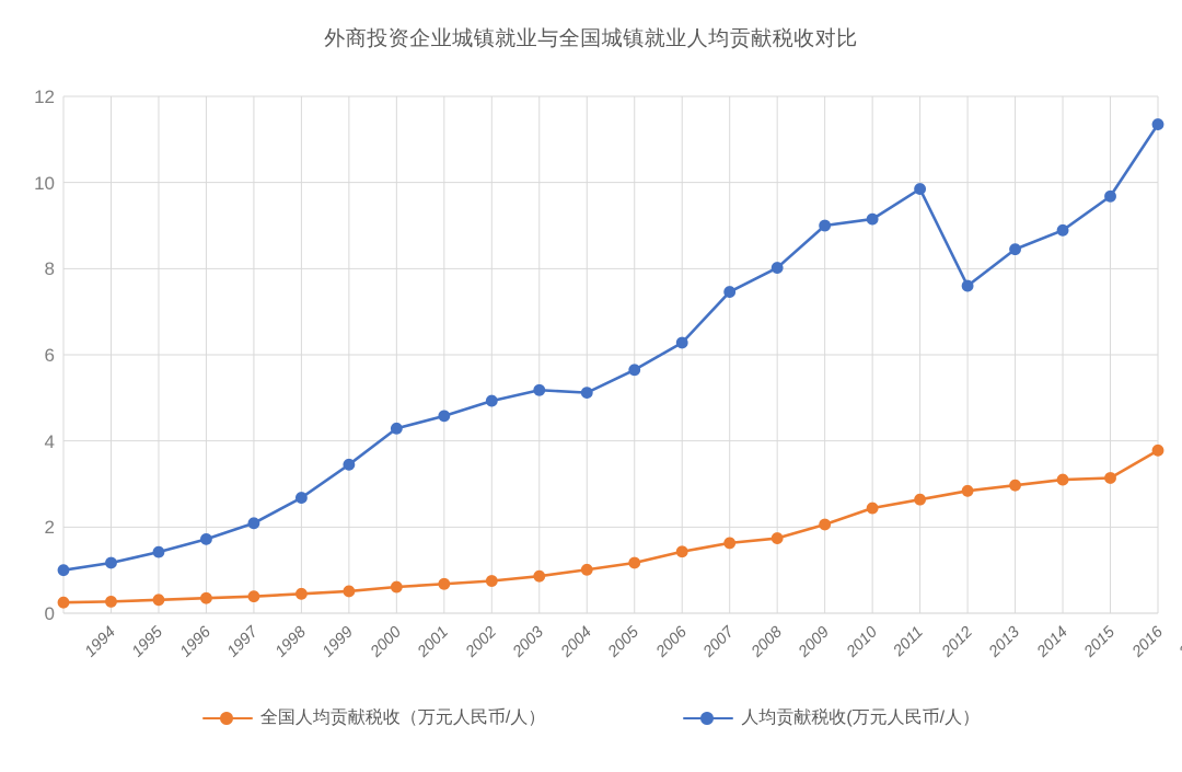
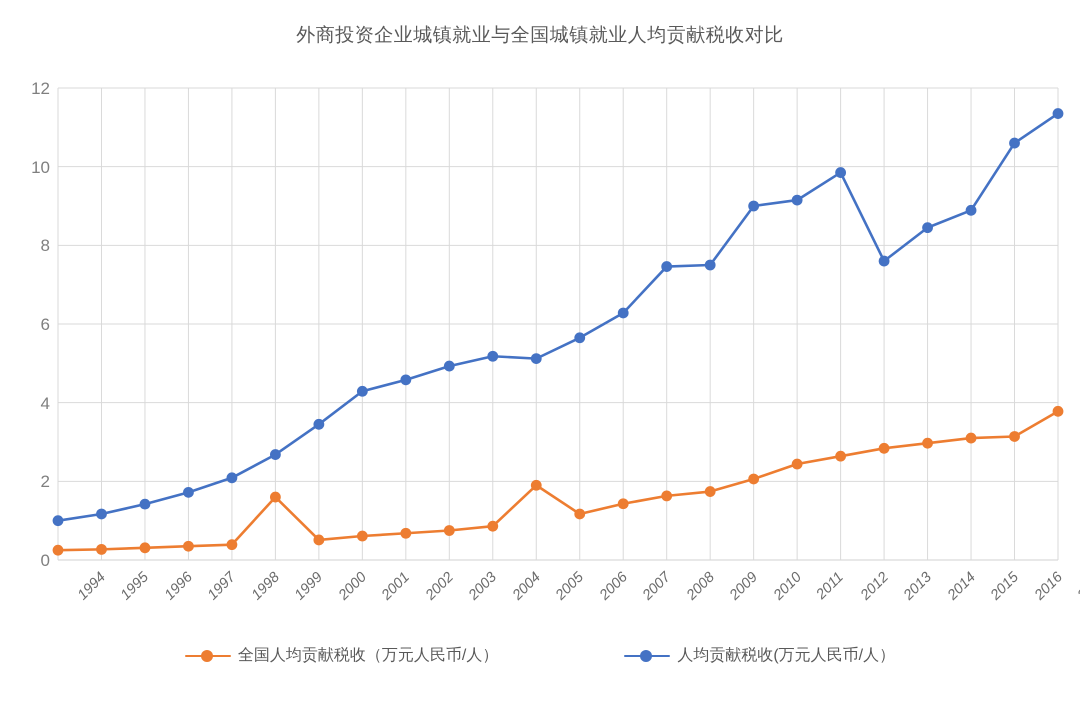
全国人均贡献税收（万元人民币/人）/1999: 0.5 -> 1.6
全国人均贡献税收（万元人民币/人）/2005: 1.0 -> 1.9
人均贡献税收(万元人民币/人）/2009: 8.0 -> 7.5
人均贡献税收(万元人民币/人）/2016: 9.7 -> 10.6
